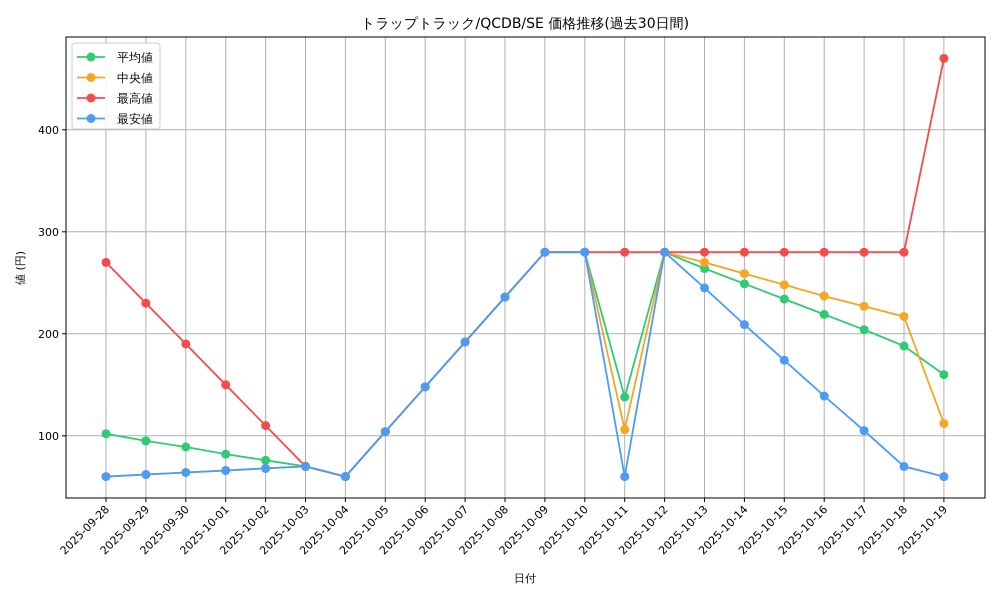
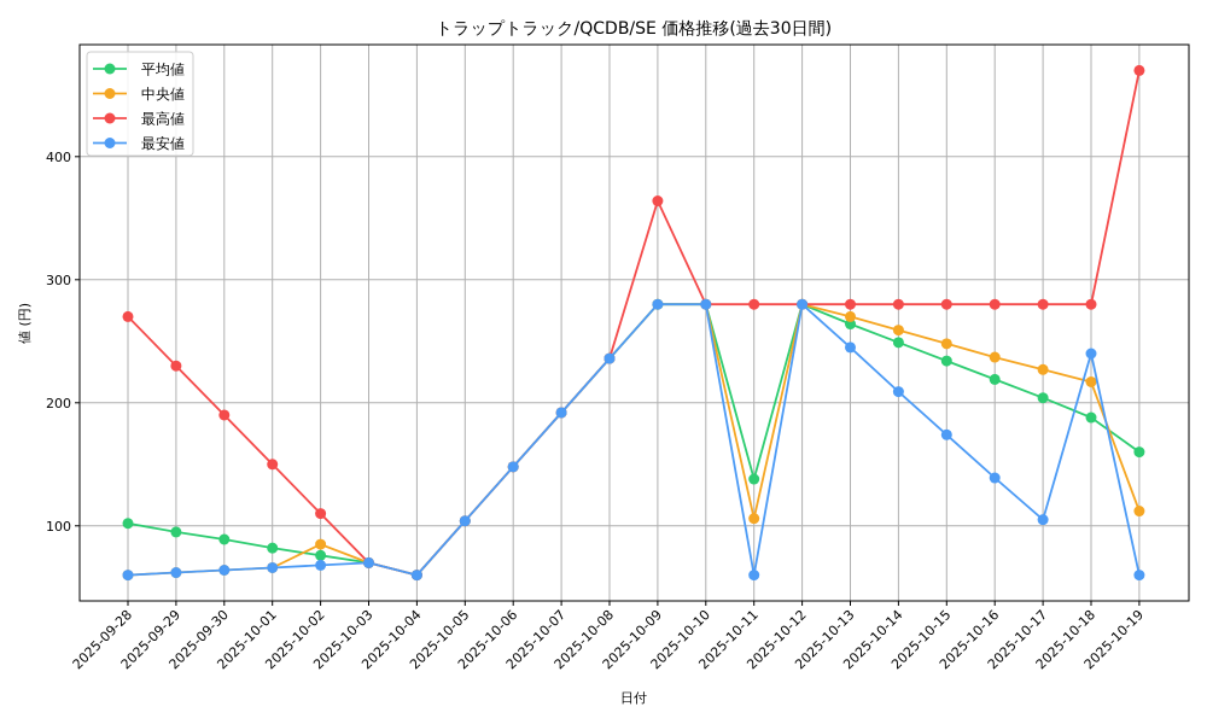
中央値/2025-10-02: 68 -> 85
最高値/2025-10-09: 280 -> 364
最安値/2025-10-18: 70 -> 240
